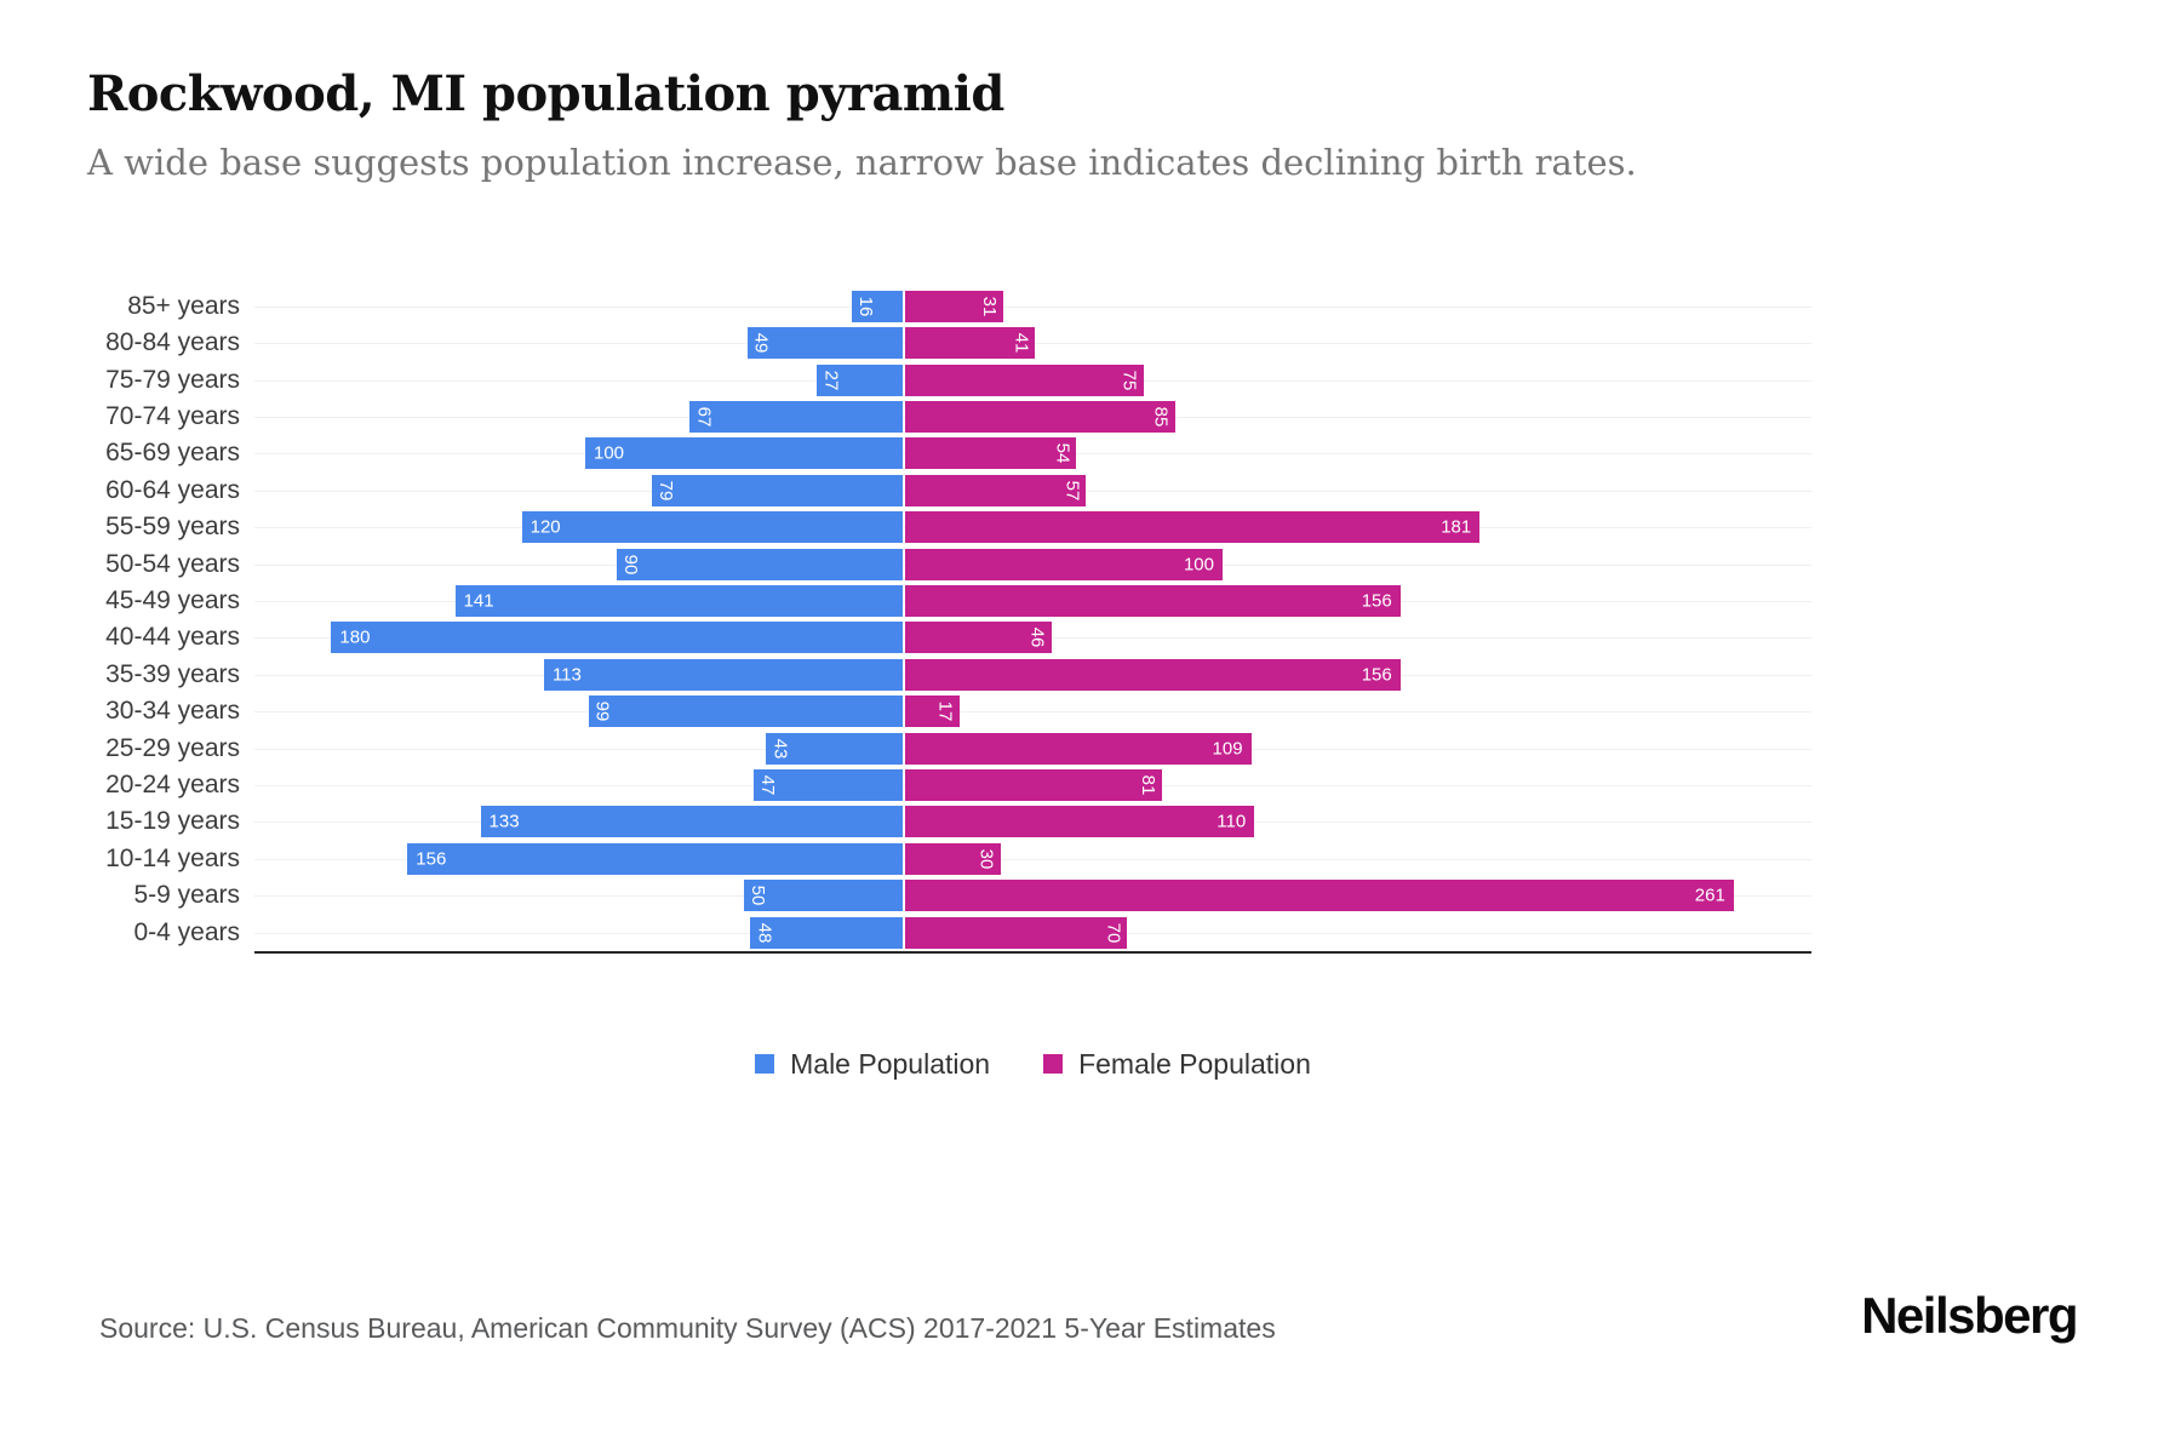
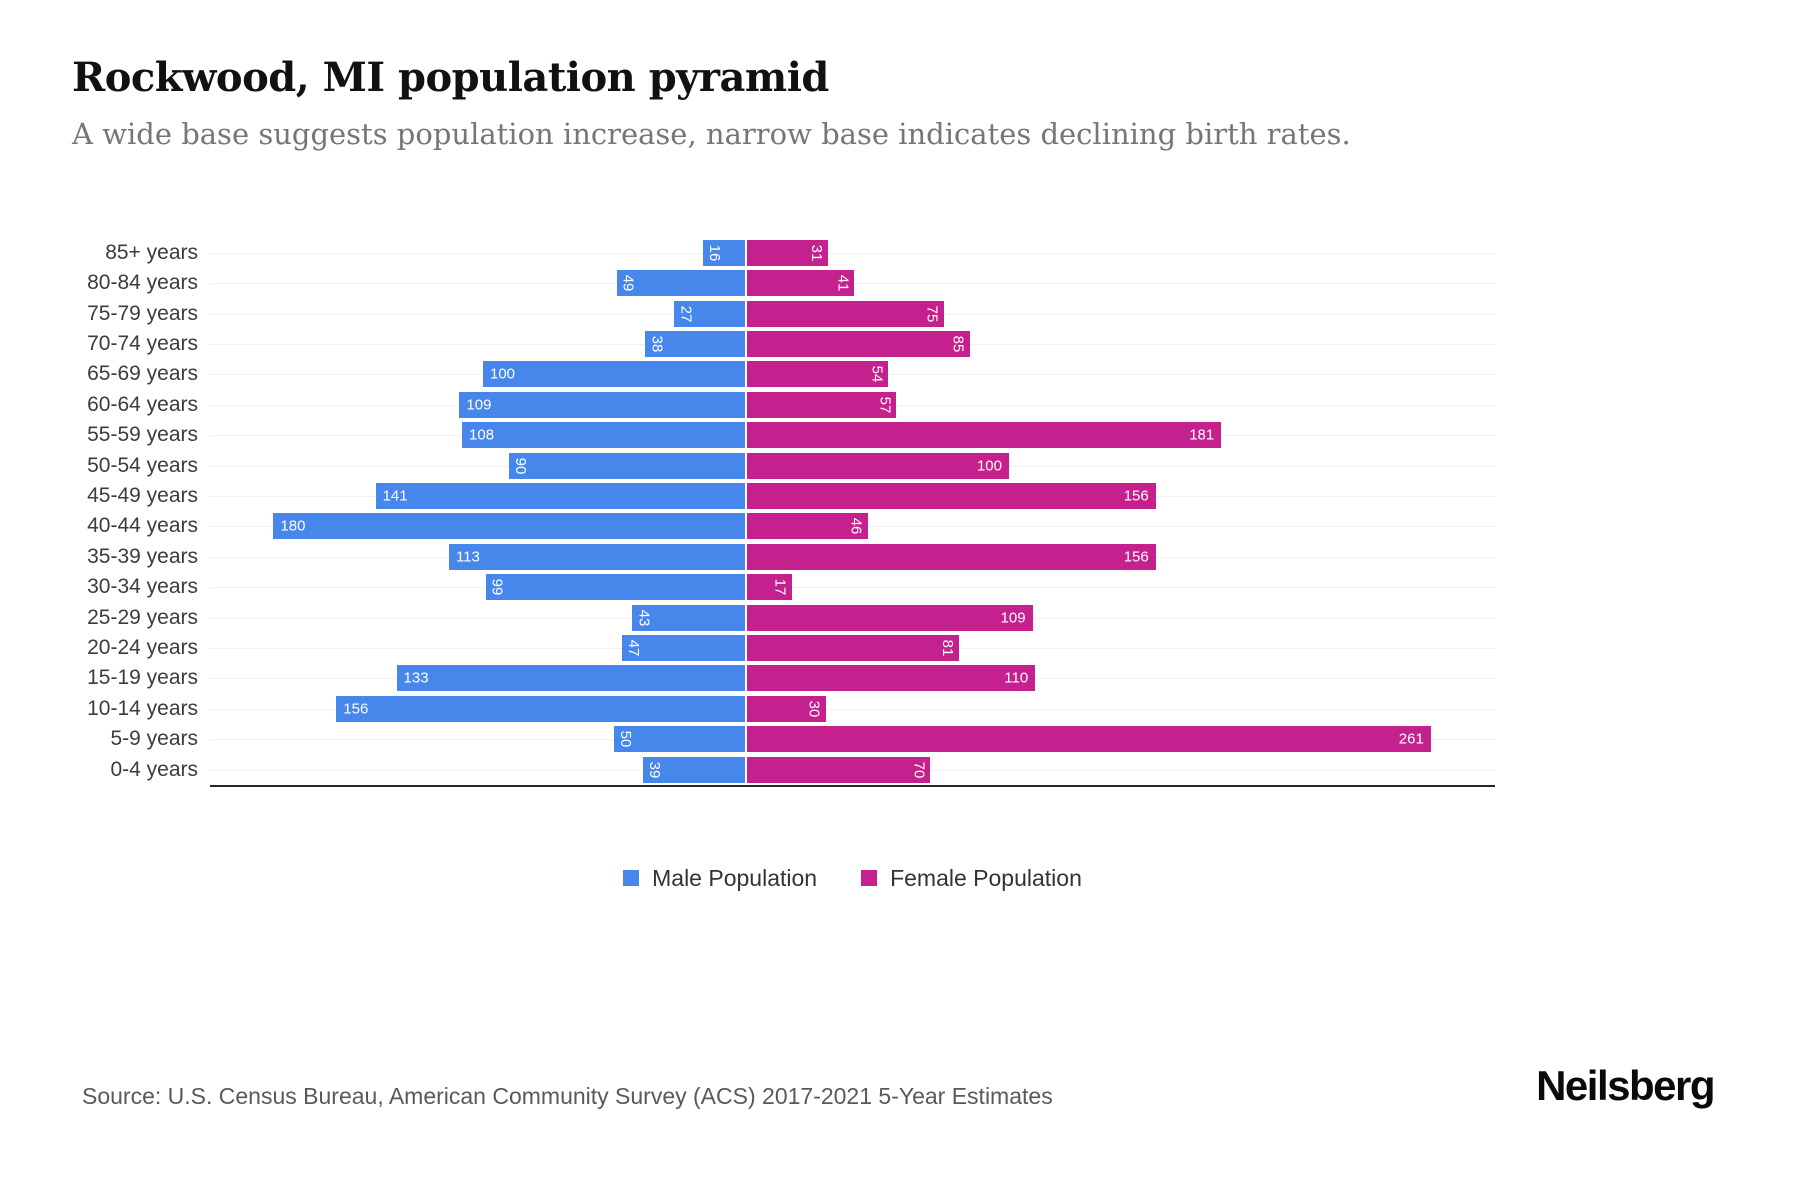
Male Population/70-74 years: 67 -> 38
Male Population/60-64 years: 79 -> 109
Male Population/55-59 years: 120 -> 108
Male Population/0-4 years: 48 -> 39
